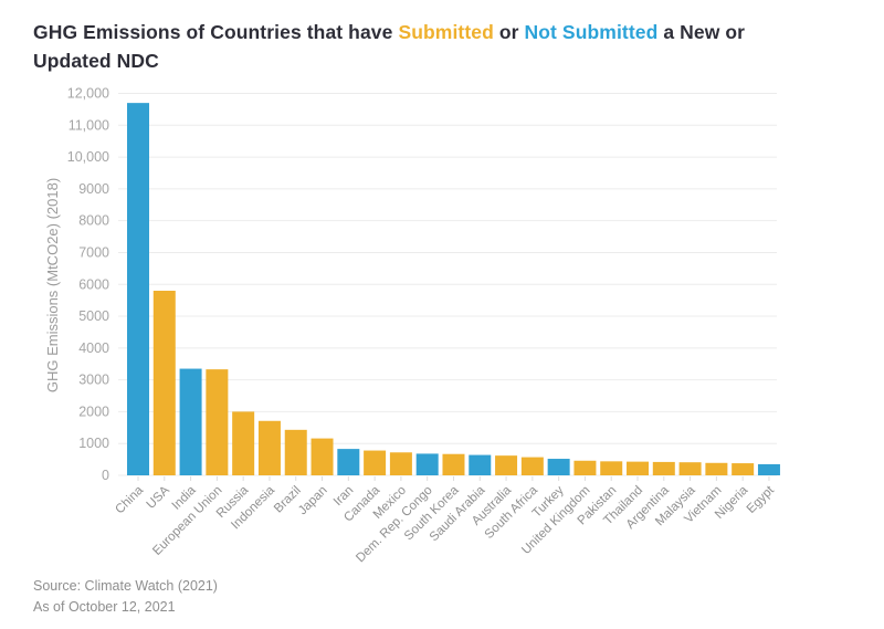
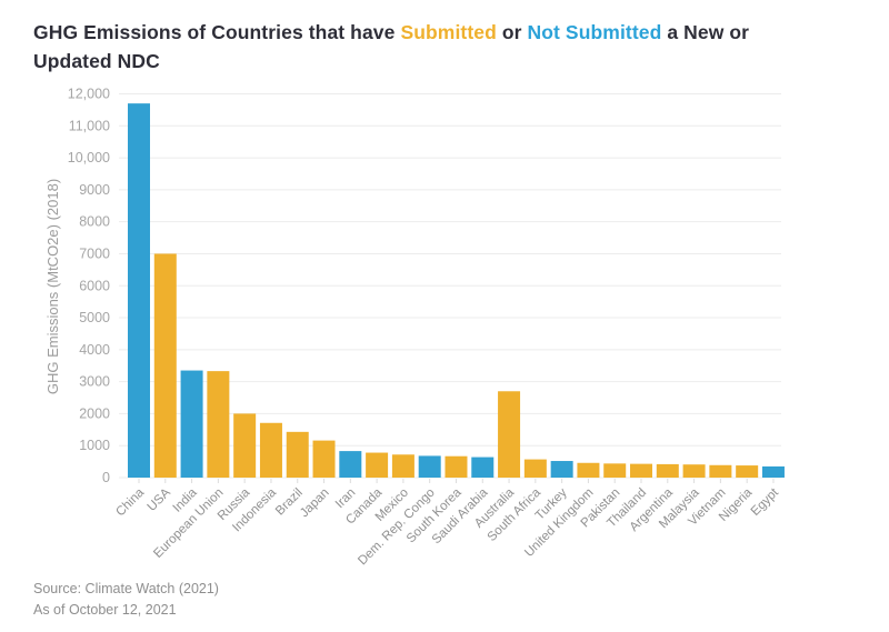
USA: 5800 -> 7000
Australia: 600 -> 2700
